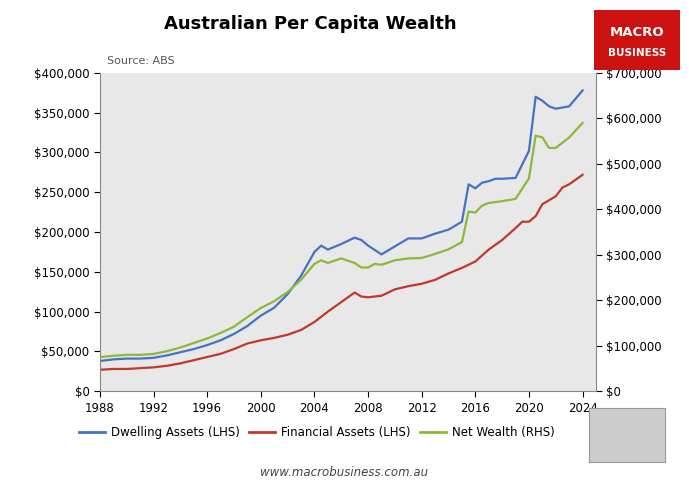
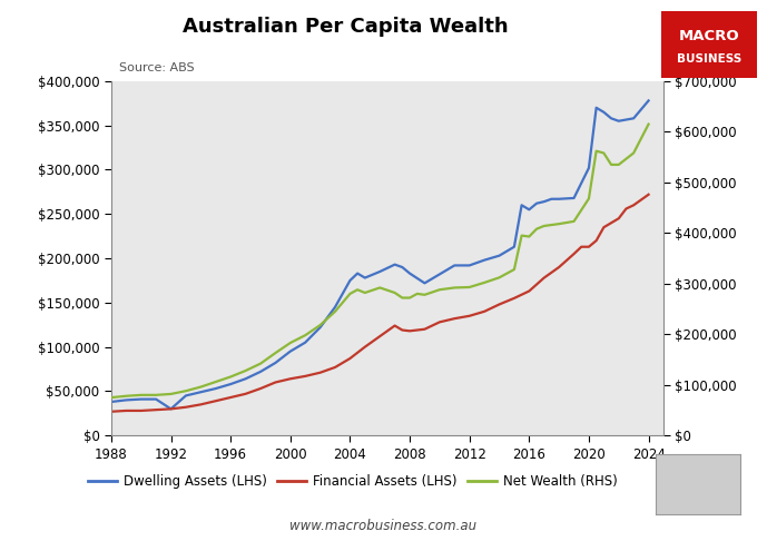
Dwelling Assets (LHS)/1992: $42,000 -> $30,000
Net Wealth (RHS)/2024: $590,000 -> $615,000
